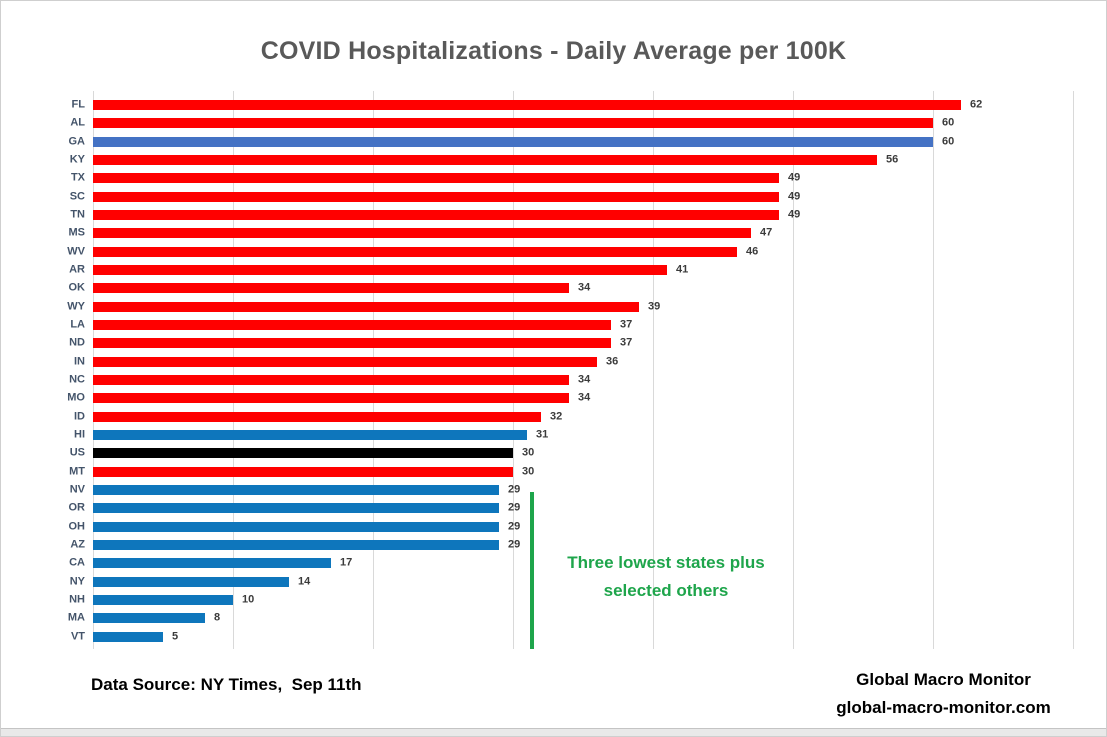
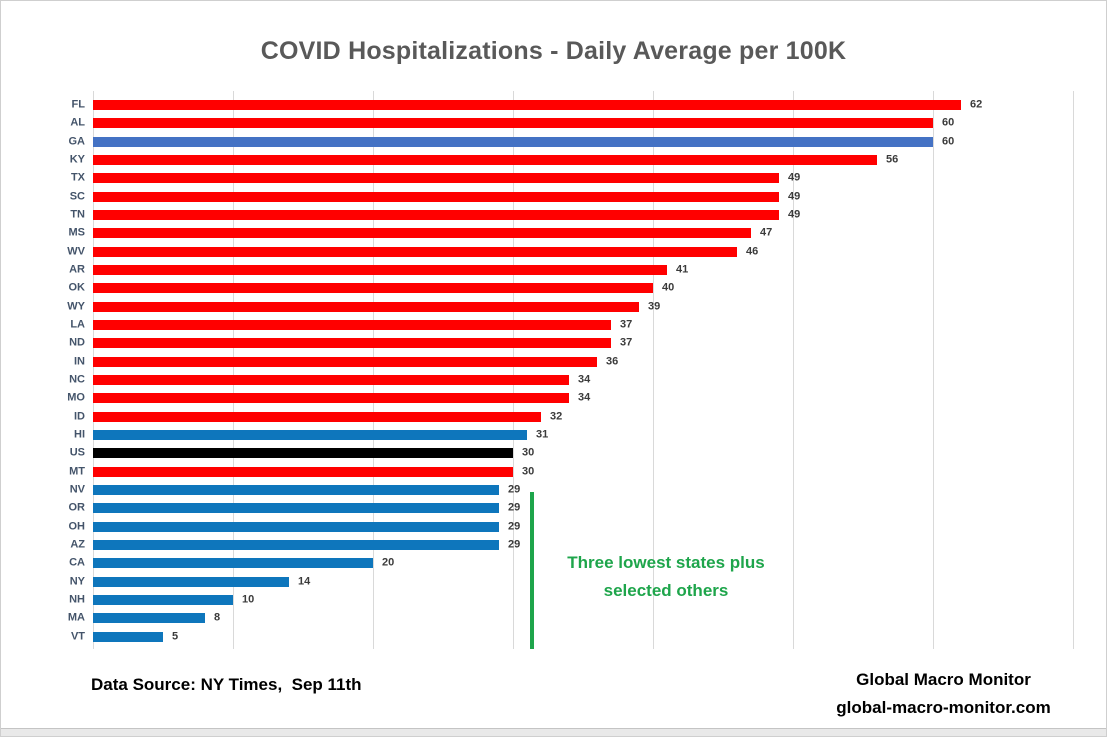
OK: 34 -> 40
CA: 17 -> 20
